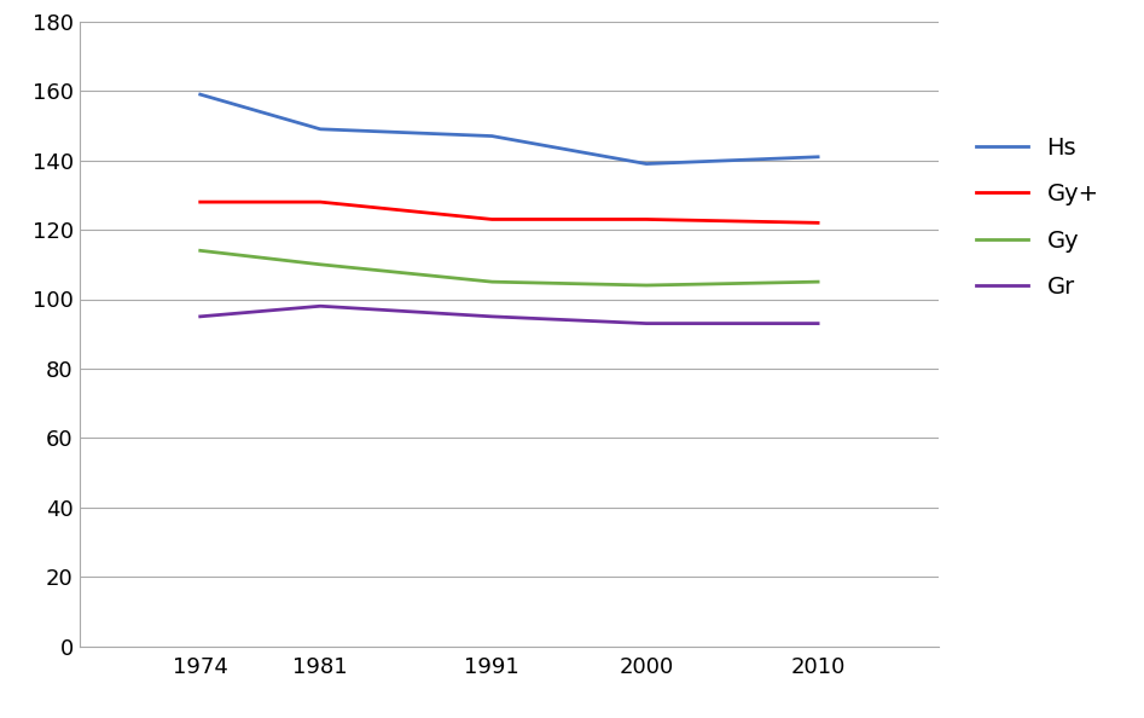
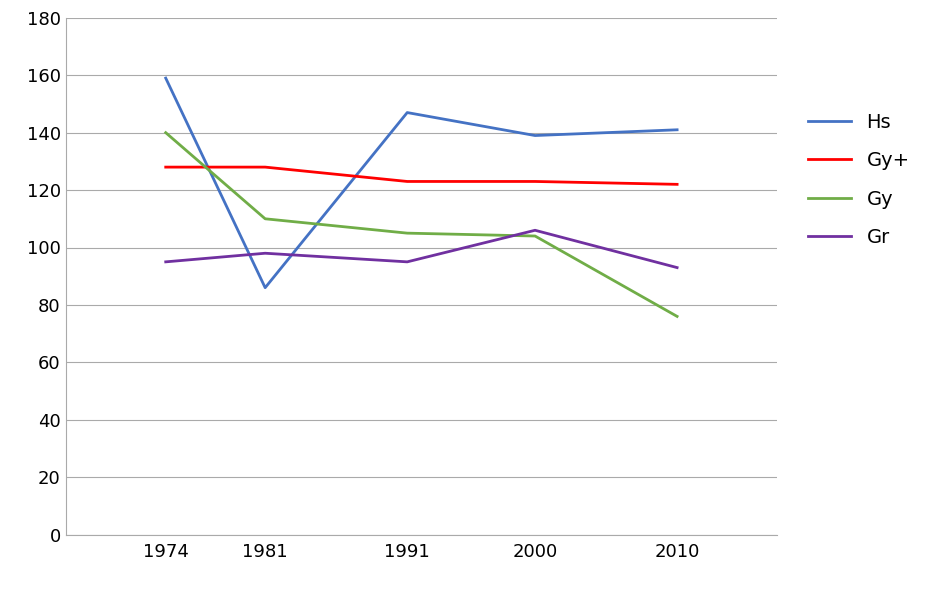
Gy/1974: 114 -> 140
Hs/1981: 149 -> 86
Gr/2000: 93 -> 106
Gy/2010: 105 -> 76
